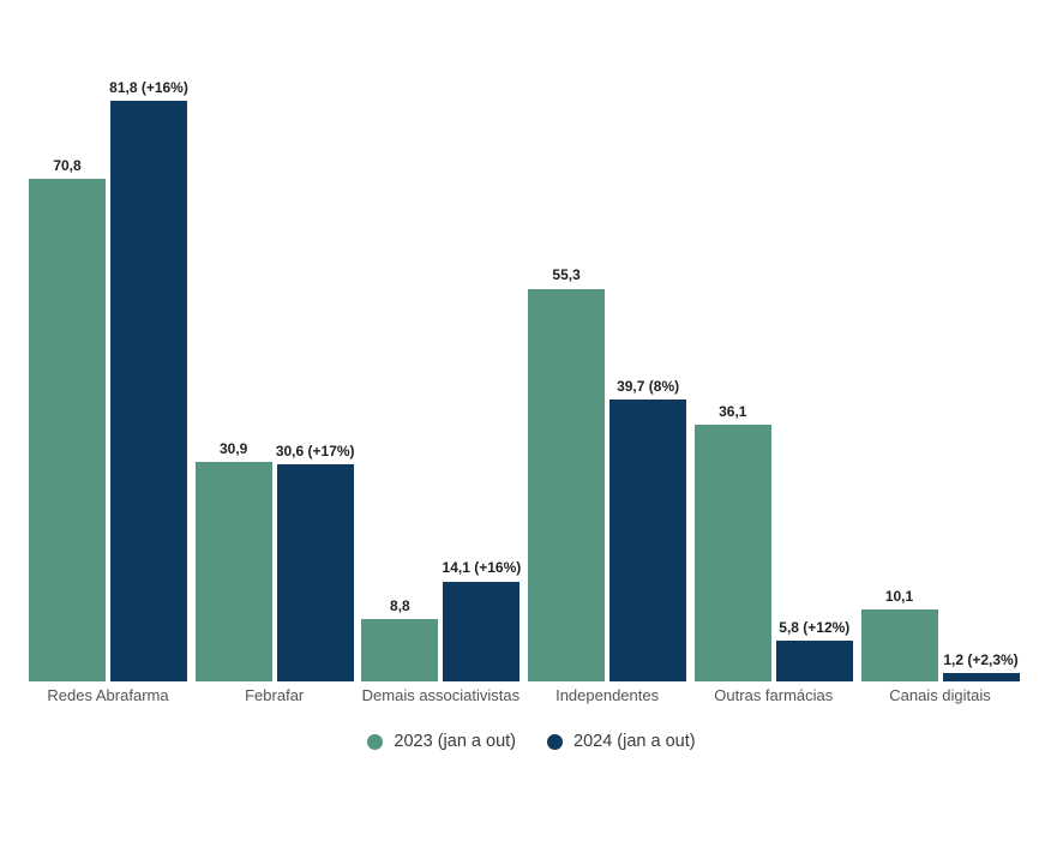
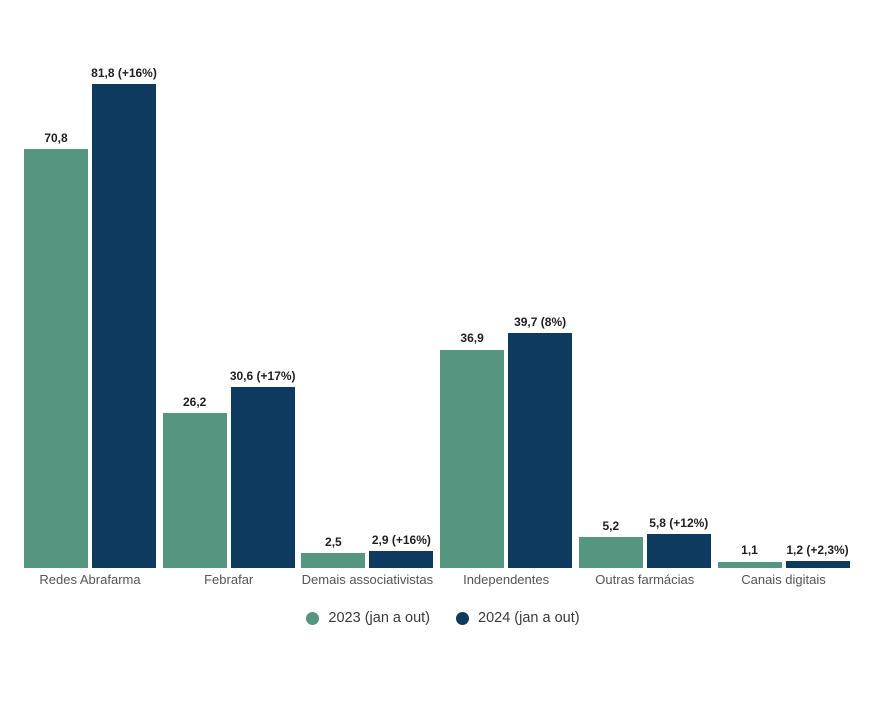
2023 (jan a out)/Febrafar: 30,9 -> 26,2
2023 (jan a out)/Demais associativistas: 8,8 -> 2,5
2024 (jan a out)/Demais associativistas: 14,1 -> 2,9
2023 (jan a out)/Independentes: 55,3 -> 36,9
2023 (jan a out)/Outras farmácias: 36,1 -> 5,2
2023 (jan a out)/Canais digitais: 10,1 -> 1,1
